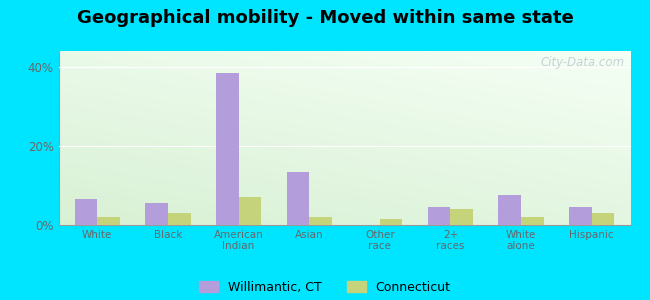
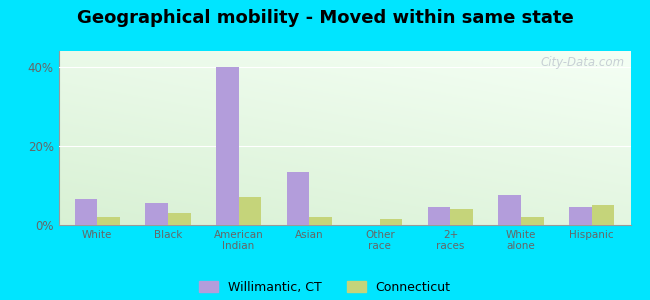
Willimantic, CT/American Indian: 38.5% -> 40.0%
Connecticut/Hispanic: 3.0% -> 5.0%
